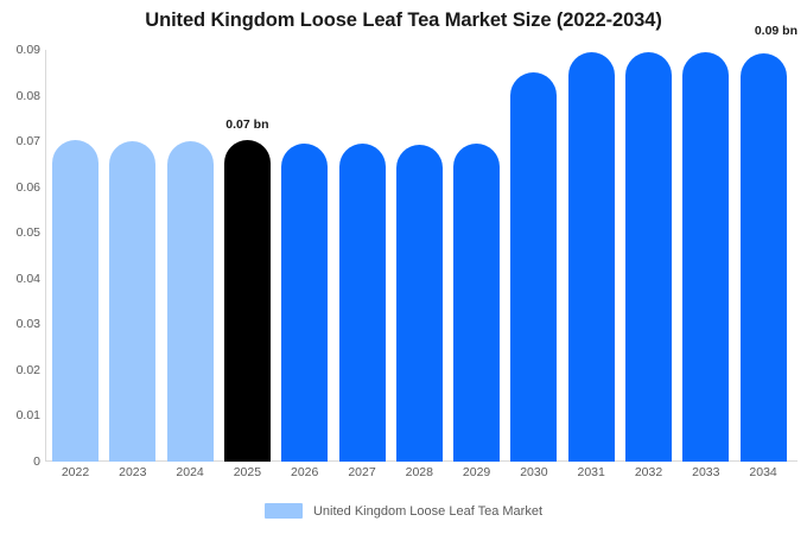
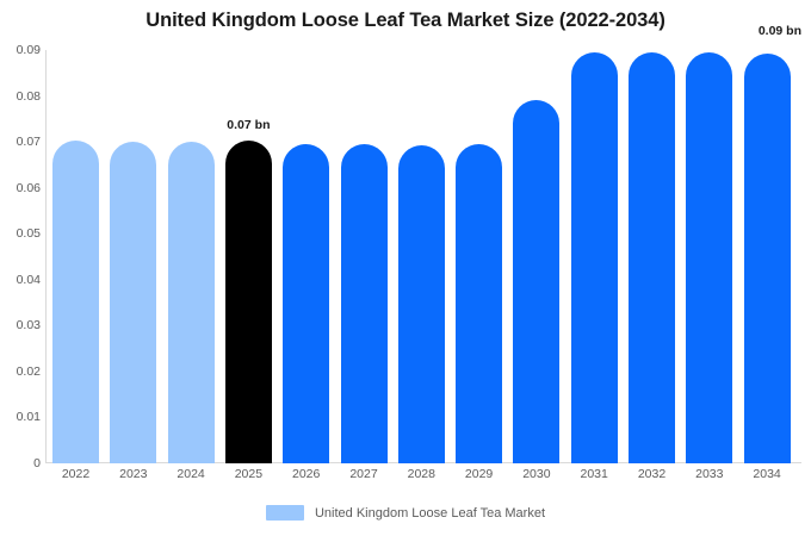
2030: 0.085 -> 0.079
